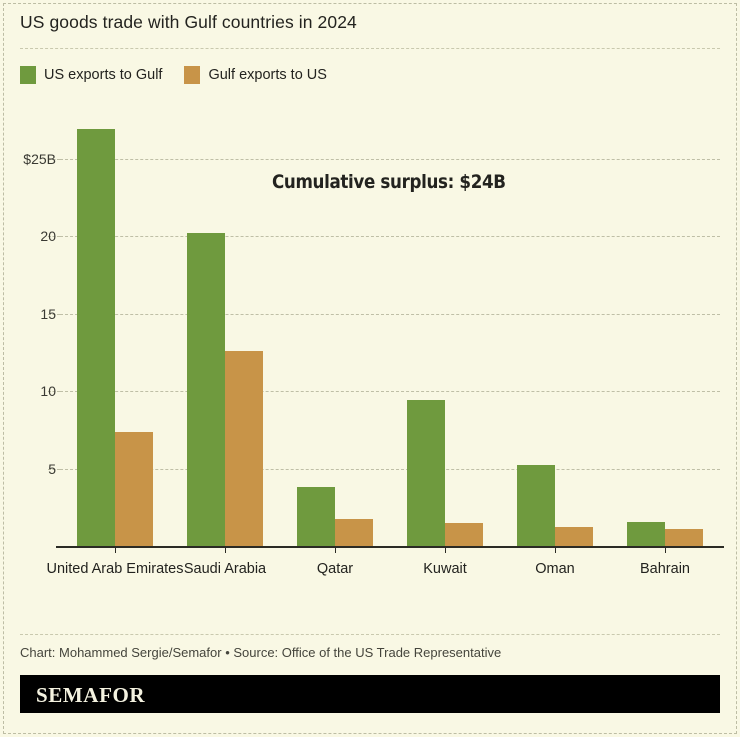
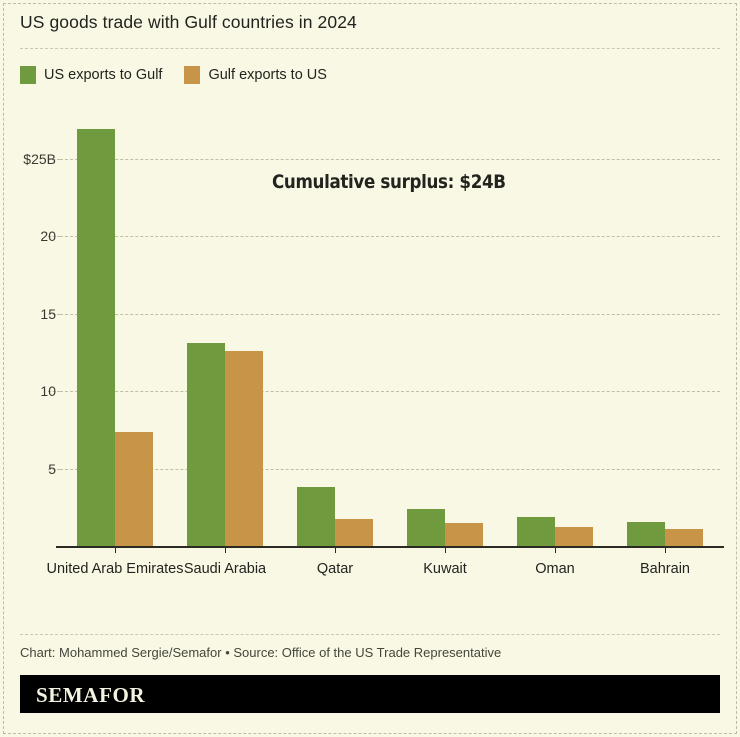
US exports to Gulf/Saudi Arabia: $20.2B -> $13.1B
US exports to Gulf/Kuwait: $9.4B -> $2.4B
US exports to Gulf/Oman: $5.2B -> $1.9B
